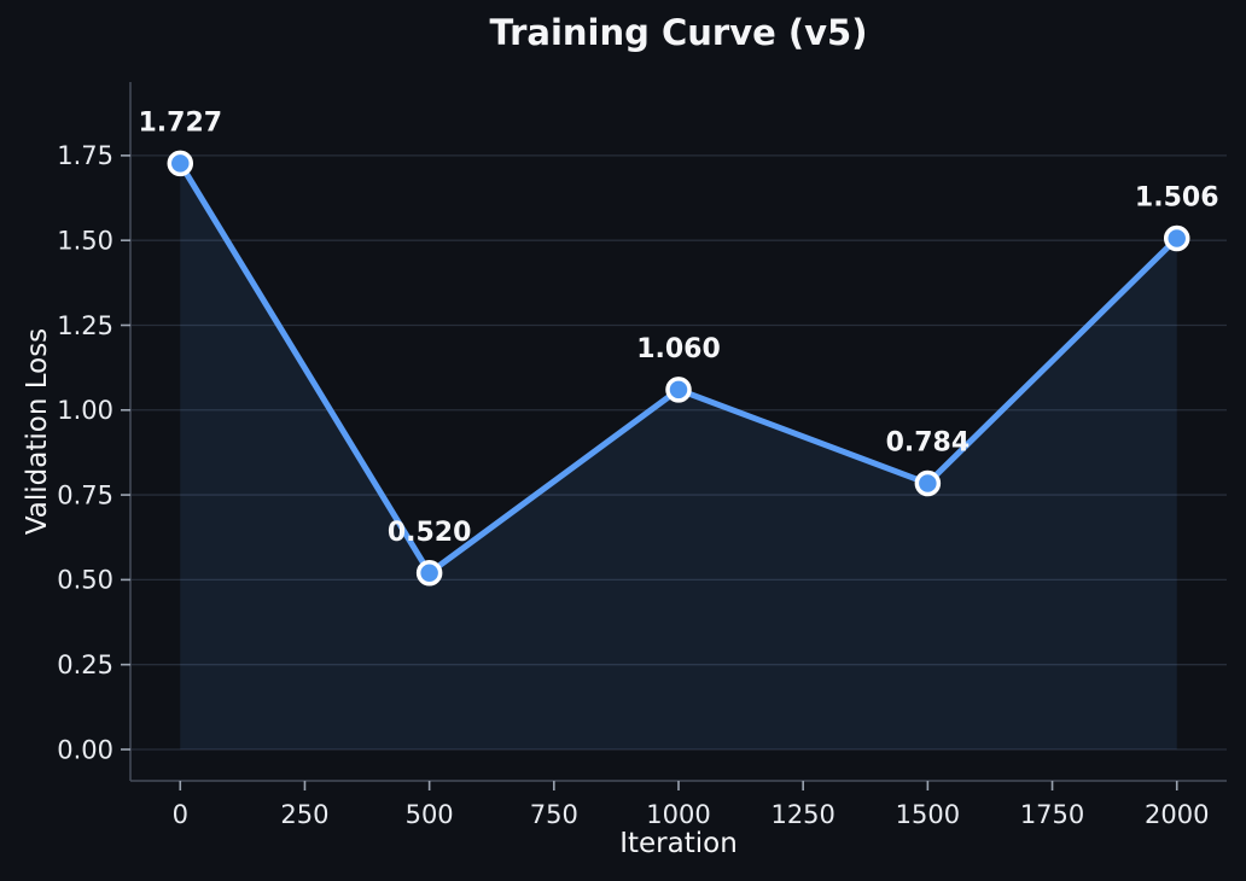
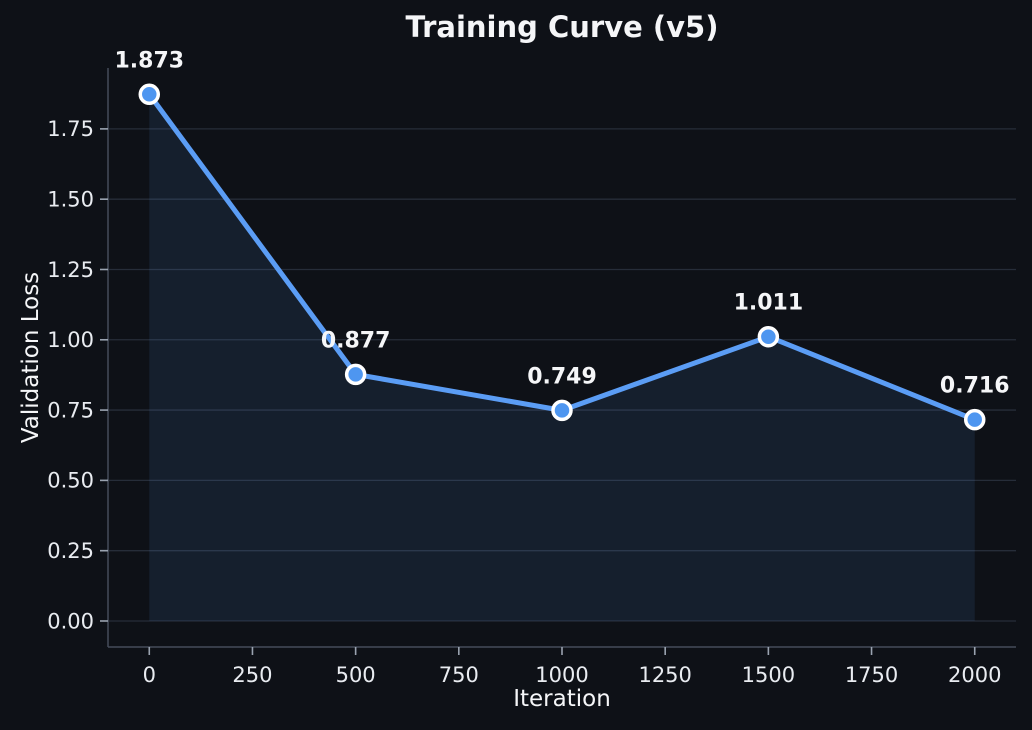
0: 1.727 -> 1.873
500: 0.520 -> 0.877
1000: 1.060 -> 0.749
1500: 0.784 -> 1.011
2000: 1.506 -> 0.716
